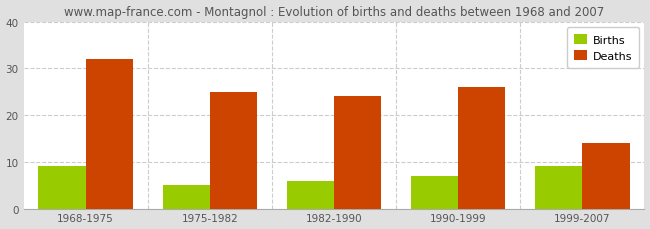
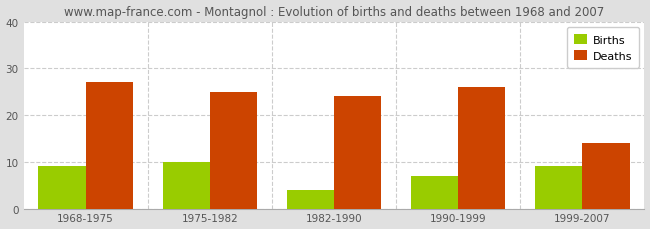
Deaths/1968-1975: 32 -> 27
Births/1975-1982: 5 -> 10
Births/1982-1990: 6 -> 4
